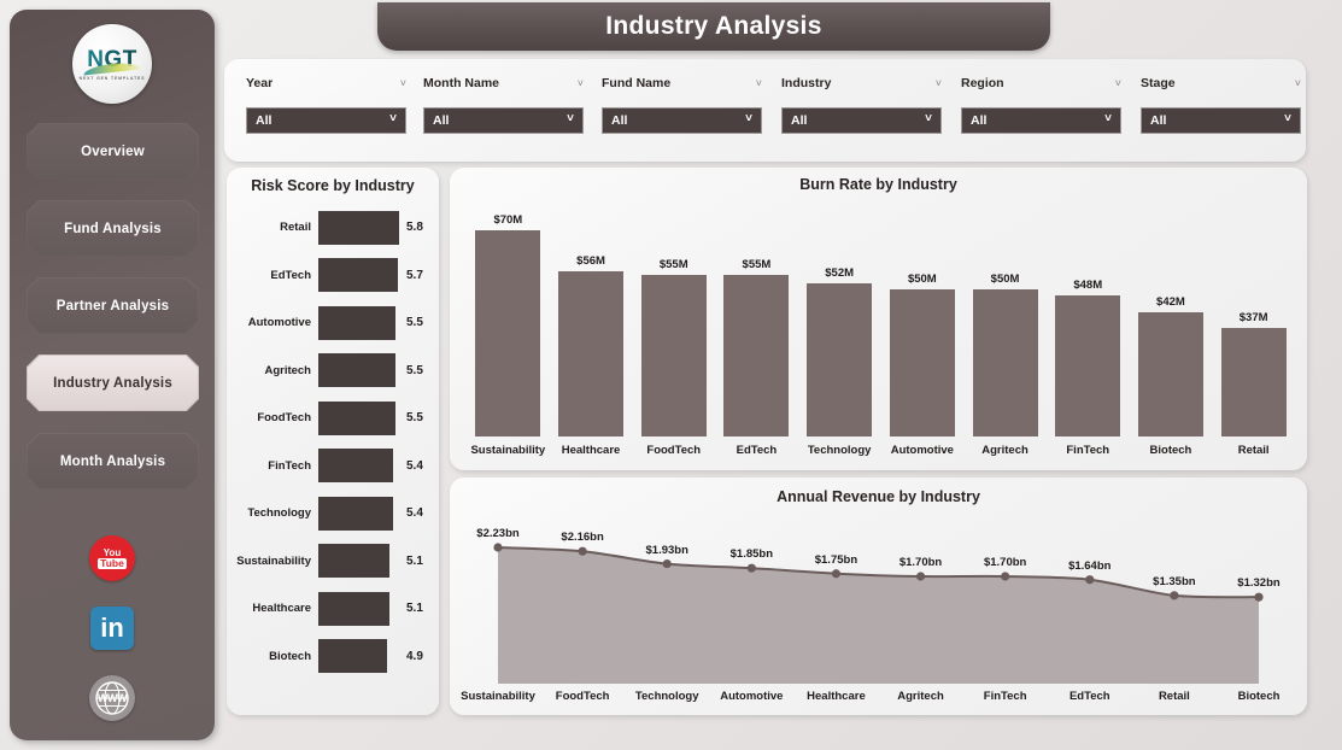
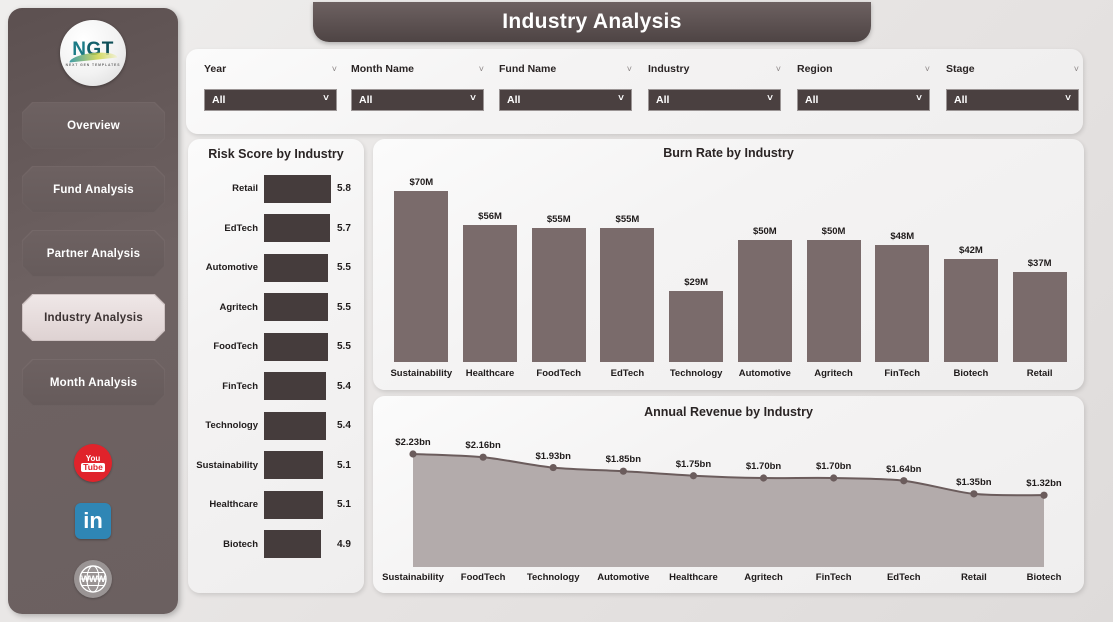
Burn Rate by Industry/Technology: $52M -> $29M
